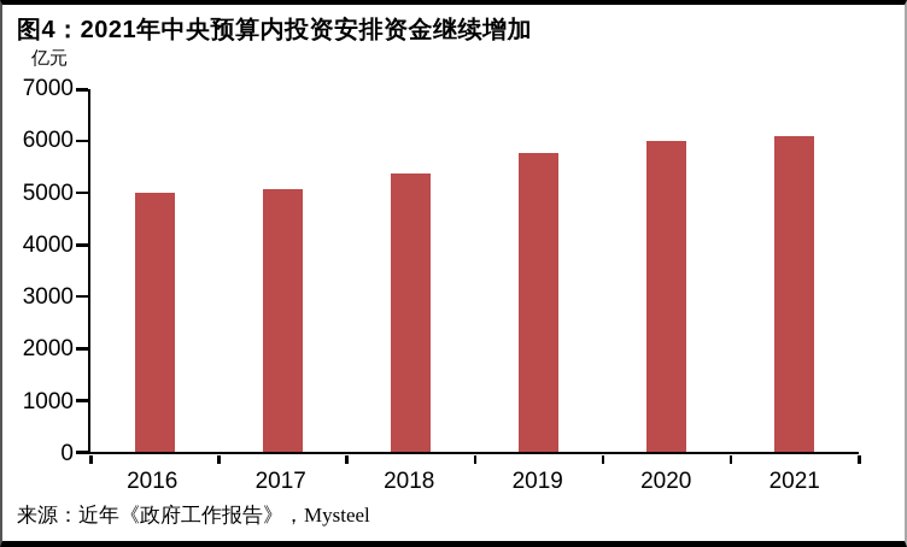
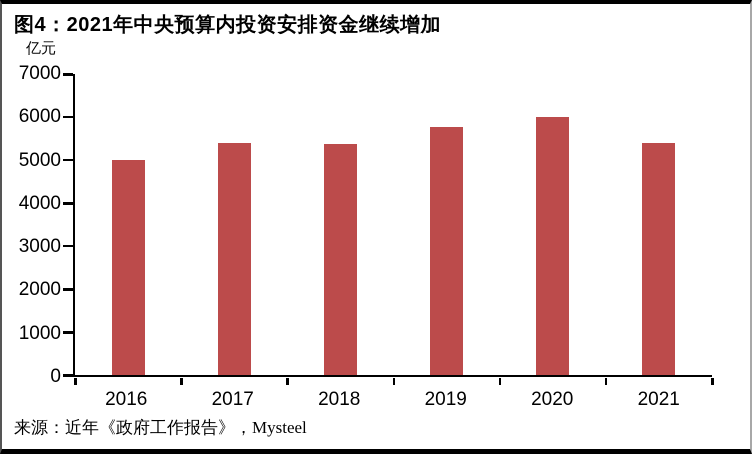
2017: 5100 -> 5400
2021: 6100 -> 5400
